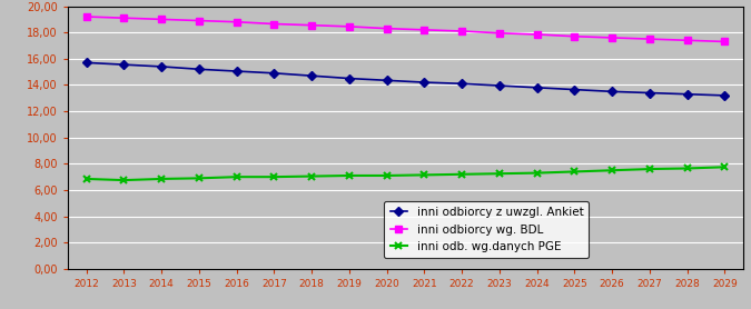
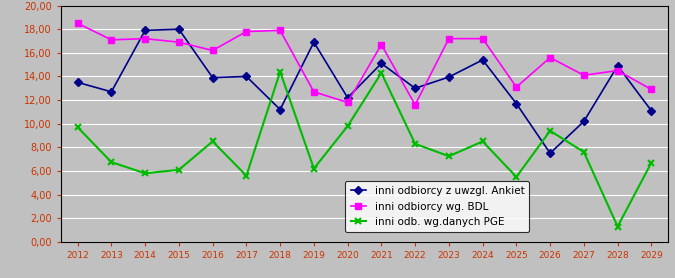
inni odbiorcy z uwzgl. Ankiet/2012: 15,7 -> 13,5
inni odbiorcy wg. BDL/2012: 19,2 -> 18,5
inni odb. wg.danych PGE/2012: 6,8 -> 9,7
inni odbiorcy z uwzgl. Ankiet/2013: 15,6 -> 12,7
inni odbiorcy wg. BDL/2013: 19,1 -> 17,1
inni odbiorcy z uwzgl. Ankiet/2014: 15,4 -> 17,9
inni odbiorcy wg. BDL/2014: 19,0 -> 17,2
inni odb. wg.danych PGE/2014: 6,8 -> 5,8
inni odbiorcy z uwzgl. Ankiet/2015: 15,2 -> 18,0
inni odbiorcy wg. BDL/2015: 18,9 -> 16,9
inni odb. wg.danych PGE/2015: 6,9 -> 6,1
inni odbiorcy z uwzgl. Ankiet/2016: 15,1 -> 13,9
inni odbiorcy wg. BDL/2016: 18,8 -> 16,2
inni odb. wg.danych PGE/2016: 7,0 -> 8,5
inni odbiorcy z uwzgl. Ankiet/2017: 14,9 -> 14,0
inni odbiorcy wg. BDL/2017: 18,6 -> 17,8
inni odb. wg.danych PGE/2017: 7,0 -> 5,6
inni odbiorcy z uwzgl. Ankiet/2018: 14,7 -> 11,2
inni odbiorcy wg. BDL/2018: 18,6 -> 17,9
inni odb. wg.danych PGE/2018: 7,0 -> 14,4
inni odbiorcy z uwzgl. Ankiet/2019: 14,5 -> 16,9
inni odbiorcy wg. BDL/2019: 18,4 -> 12,7
inni odb. wg.danych PGE/2019: 7,1 -> 6,2
inni odbiorcy z uwzgl. Ankiet/2020: 14,3 -> 12,2
inni odbiorcy wg. BDL/2020: 18,3 -> 11,8
inni odb. wg.danych PGE/2020: 7,1 -> 9,8
inni odbiorcy z uwzgl. Ankiet/2021: 14,2 -> 15,1
inni odbiorcy wg. BDL/2021: 18,2 -> 16,7
inni odb. wg.danych PGE/2021: 7,2 -> 14,3
inni odbiorcy z uwzgl. Ankiet/2022: 14,1 -> 13,0
inni odbiorcy wg. BDL/2022: 18,1 -> 11,6
inni odb. wg.danych PGE/2022: 7,2 -> 8,3
inni odbiorcy wg. BDL/2023: 17,9 -> 17,2
inni odbiorcy z uwzgl. Ankiet/2024: 13,8 -> 15,4
inni odbiorcy wg. BDL/2024: 17,9 -> 17,2
inni odb. wg.danych PGE/2024: 7,3 -> 8,5
inni odbiorcy z uwzgl. Ankiet/2025: 13,7 -> 11,7
inni odbiorcy wg. BDL/2025: 17,7 -> 13,1
inni odb. wg.danych PGE/2025: 7,4 -> 5,5
inni odbiorcy z uwzgl. Ankiet/2026: 13,5 -> 7,5
inni odbiorcy wg. BDL/2026: 17,6 -> 15,6
inni odb. wg.danych PGE/2026: 7,5 -> 9,4
inni odbiorcy z uwzgl. Ankiet/2027: 13,4 -> 10,2
inni odbiorcy wg. BDL/2027: 17,5 -> 14,1
inni odbiorcy z uwzgl. Ankiet/2028: 13,3 -> 14,9
inni odbiorcy wg. BDL/2028: 17,4 -> 14,5
inni odb. wg.danych PGE/2028: 7,7 -> 1,3
inni odbiorcy z uwzgl. Ankiet/2029: 13,2 -> 11,1
inni odbiorcy wg. BDL/2029: 17,3 -> 12,9
inni odb. wg.danych PGE/2029: 7,8 -> 6,7
